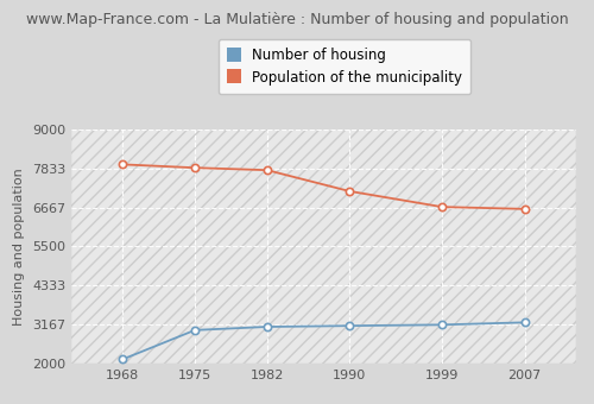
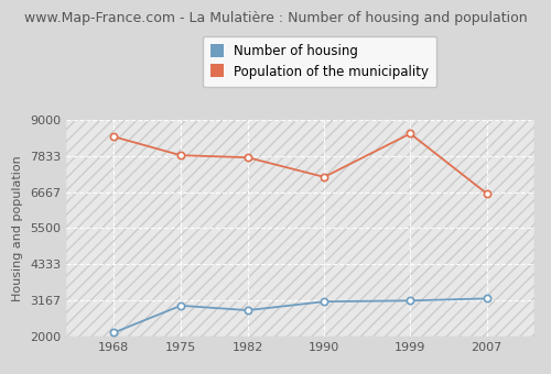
Population of the municipality/1968: 7950 -> 8450
Number of housing/1982: 3100 -> 2850
Population of the municipality/1999: 6680 -> 8550
